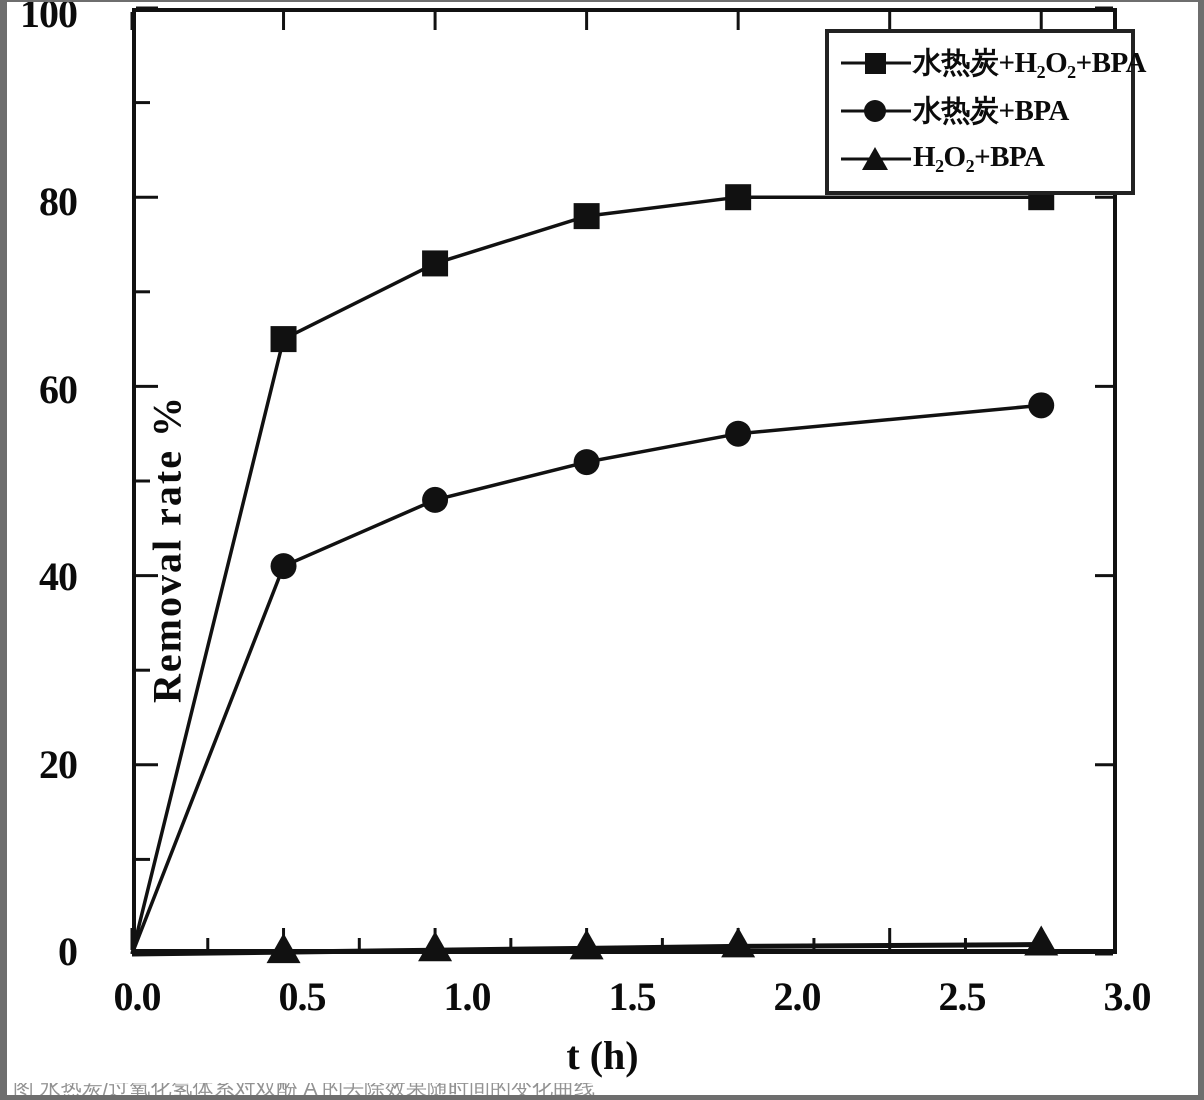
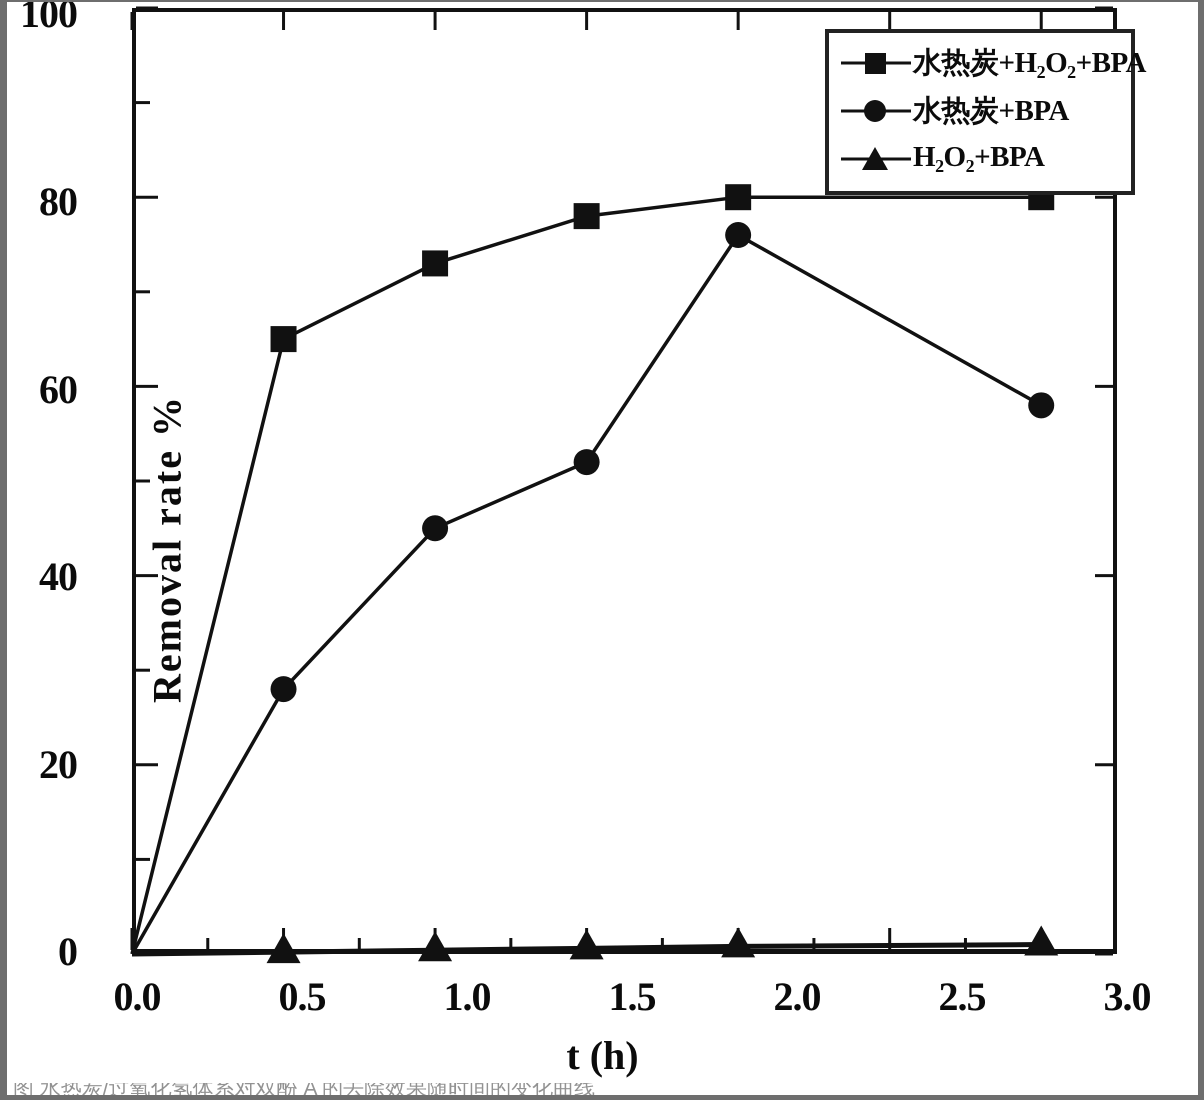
水热炭+BPA/0.5: 41 -> 28
水热炭+BPA/1.0: 48 -> 45
水热炭+BPA/2.0: 55 -> 76
